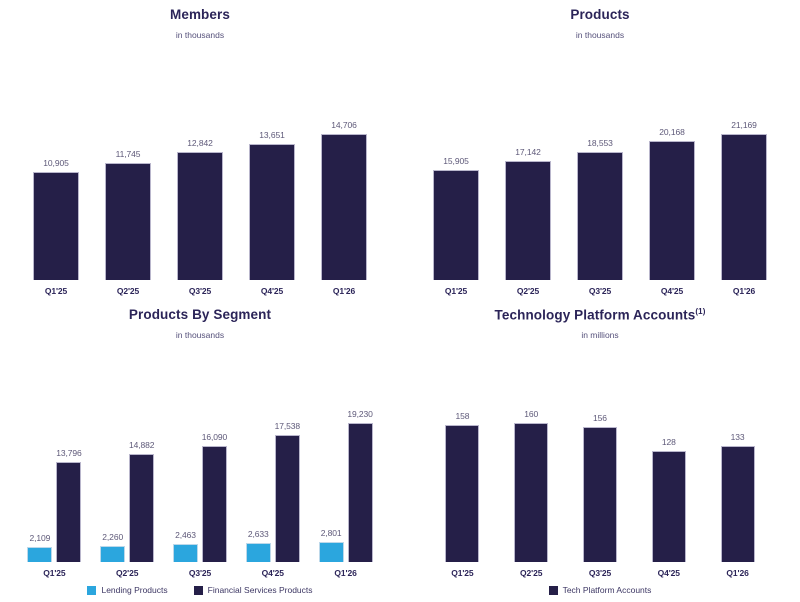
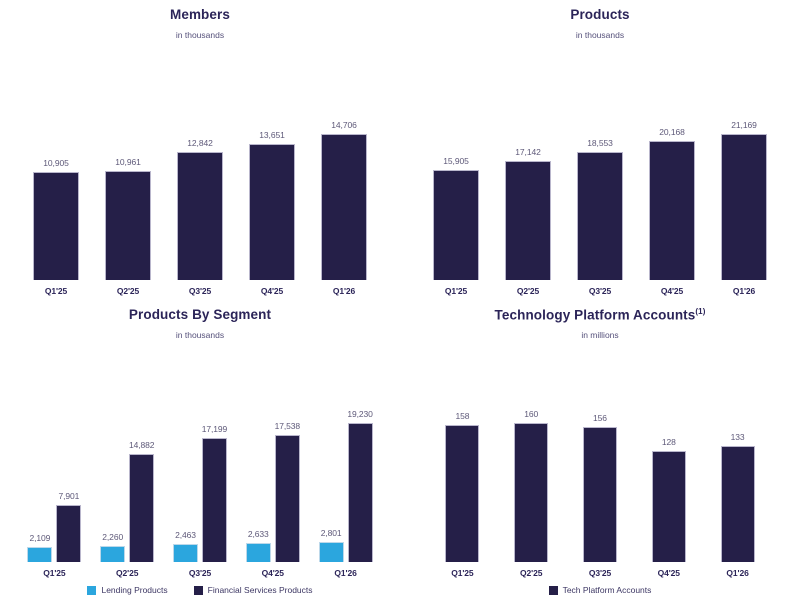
Members/Q2'25: 11,745 -> 10,961
Products By Segment/Financial Services Products/Q1'25: 13,796 -> 7,901
Products By Segment/Financial Services Products/Q3'25: 16,090 -> 17,199
